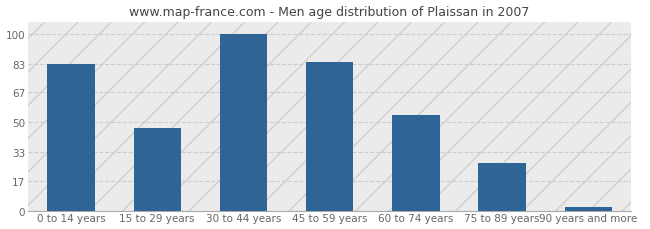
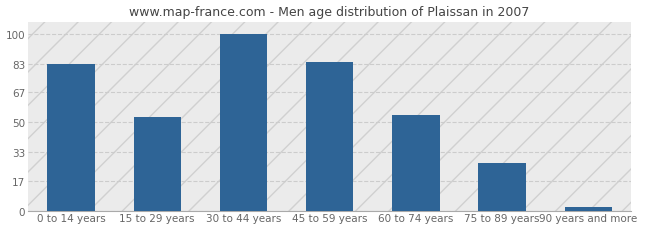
15 to 29 years: 47 -> 53
